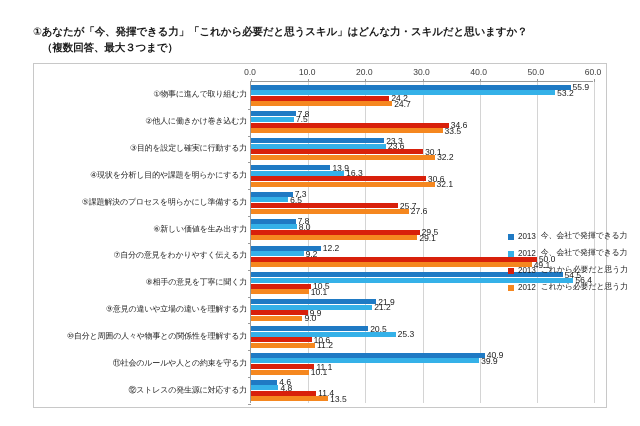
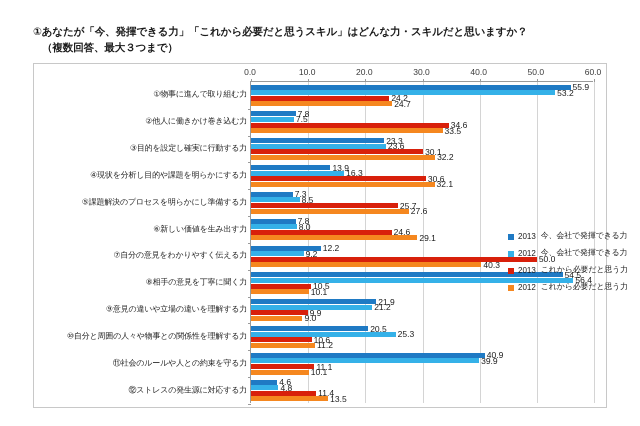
2012 今、会社で発揮できる力/⑤課題解決のプロセスを明らかにし準備する力: 6.5 -> 8.5
2013 これから必要だと思う力/⑥新しい価値を生み出す力: 29.5 -> 24.6
2012 これから必要だと思う力/⑦自分の意見をわかりやすく伝える力: 49.1 -> 40.3
